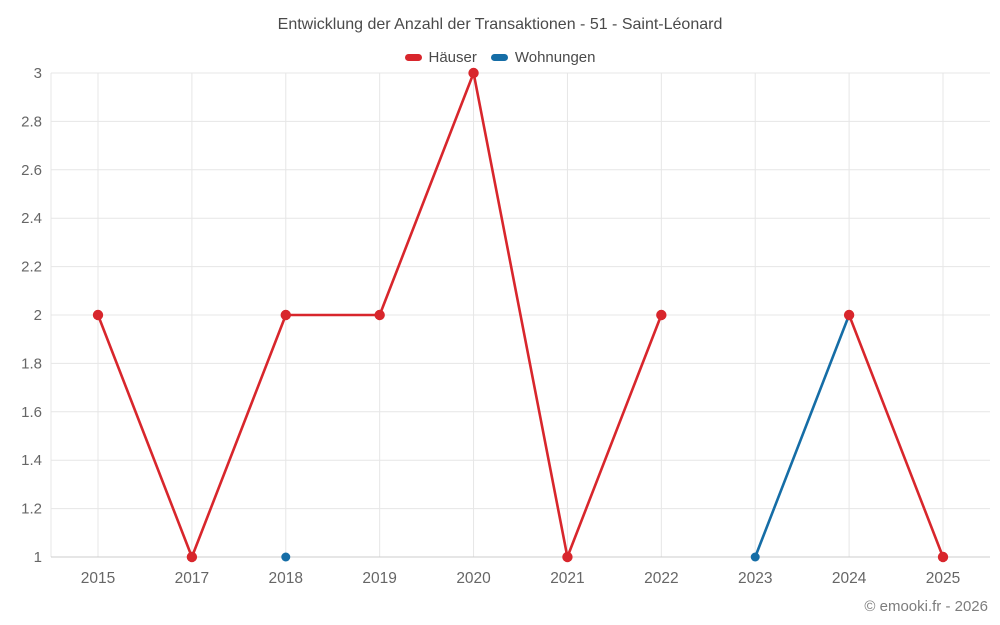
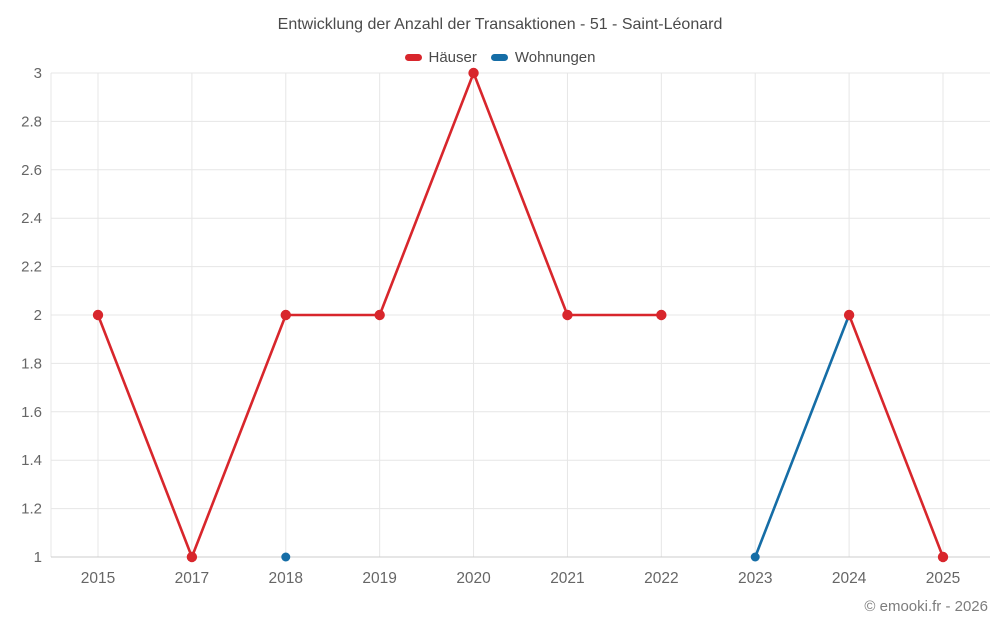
Häuser/2021: 1 -> 2
